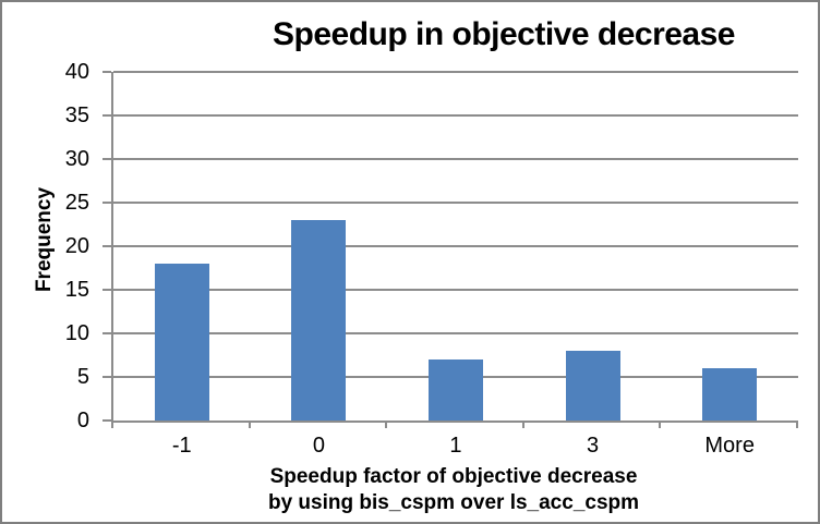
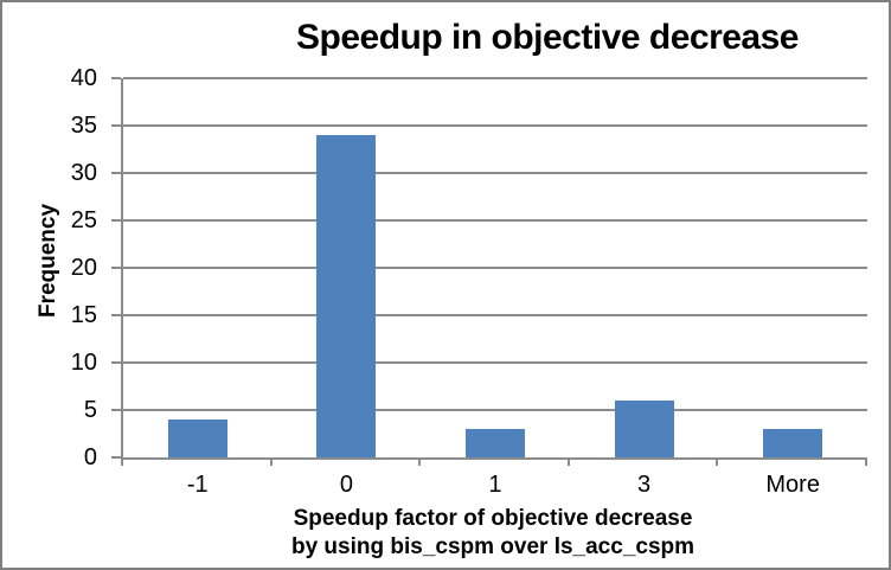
-1: 18 -> 4
0: 23 -> 34
1: 7 -> 3
3: 8 -> 6
More: 6 -> 3
